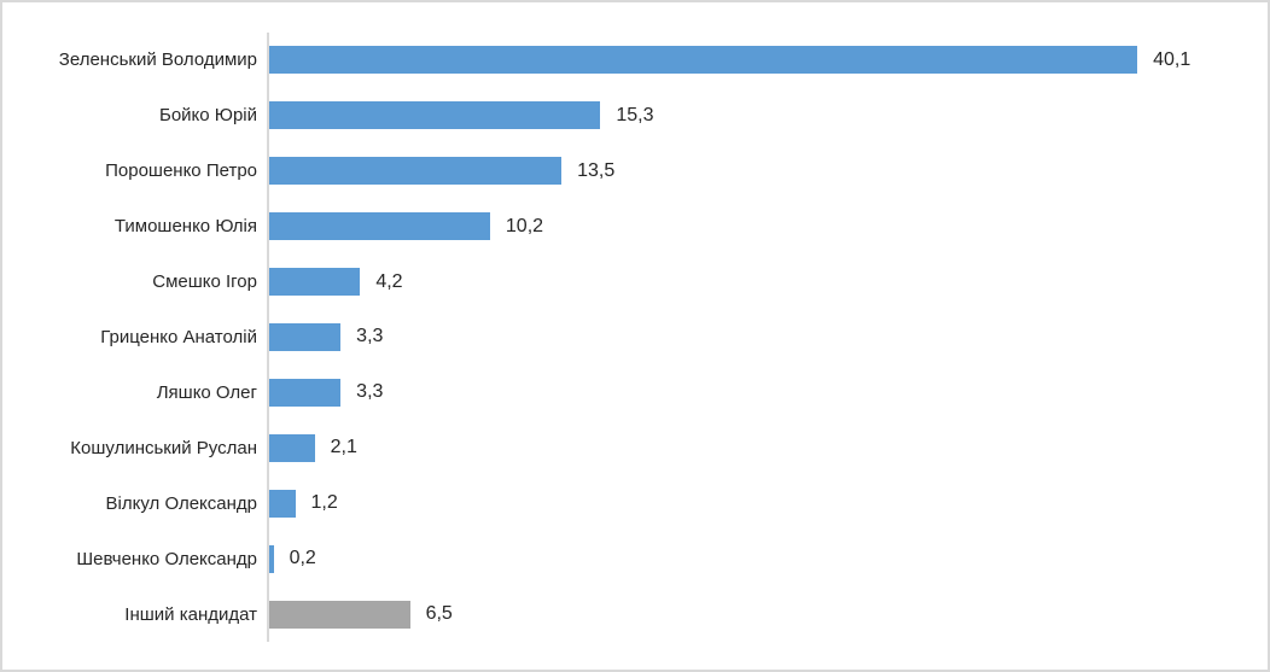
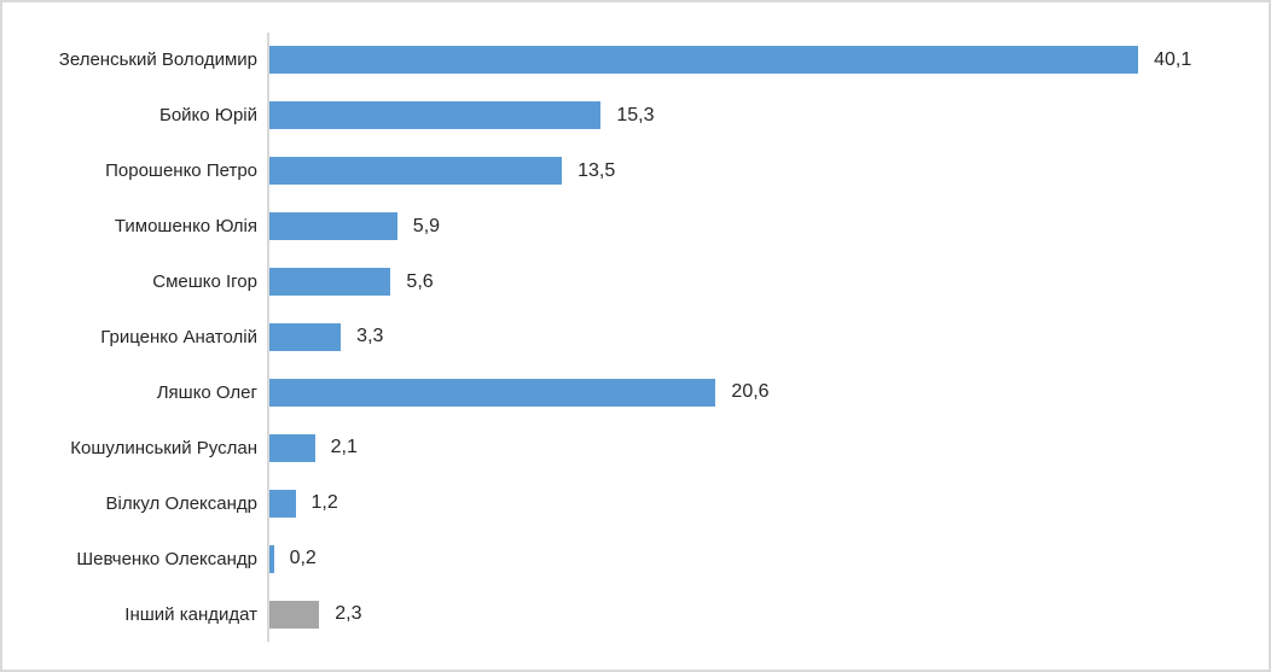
Тимошенко Юлія: 10,2 -> 5,9
Смешко Ігор: 4,2 -> 5,6
Ляшко Олег: 3,3 -> 20,6
Інший кандидат: 6,5 -> 2,3
